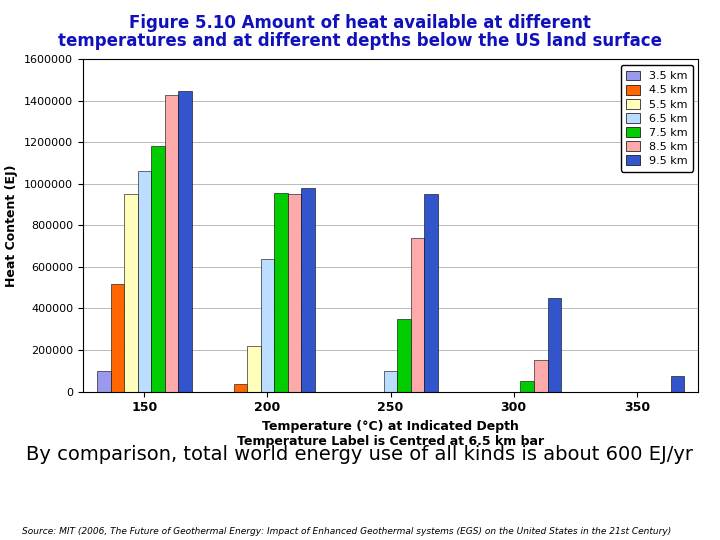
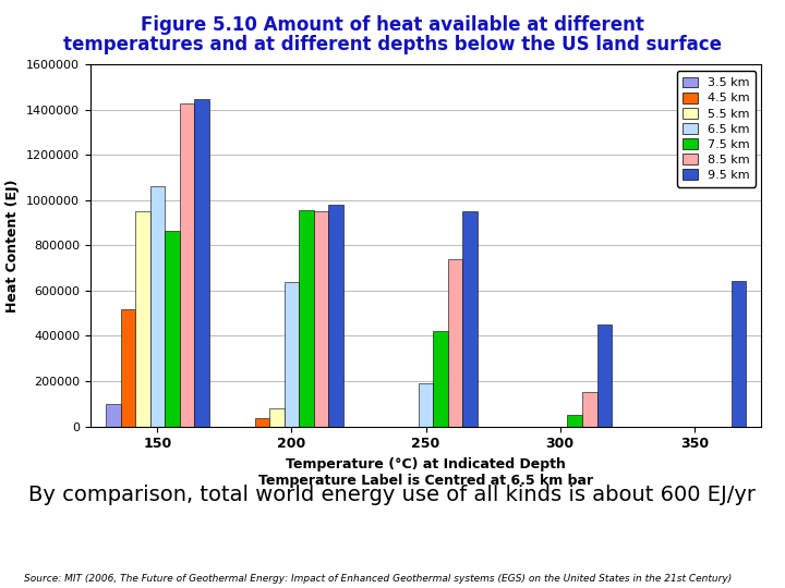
7.5 km/150: 1185000 -> 865000
5.5 km/200: 220000 -> 80000
6.5 km/250: 100000 -> 190000
7.5 km/250: 350000 -> 420000
9.5 km/350: 75000 -> 645000
